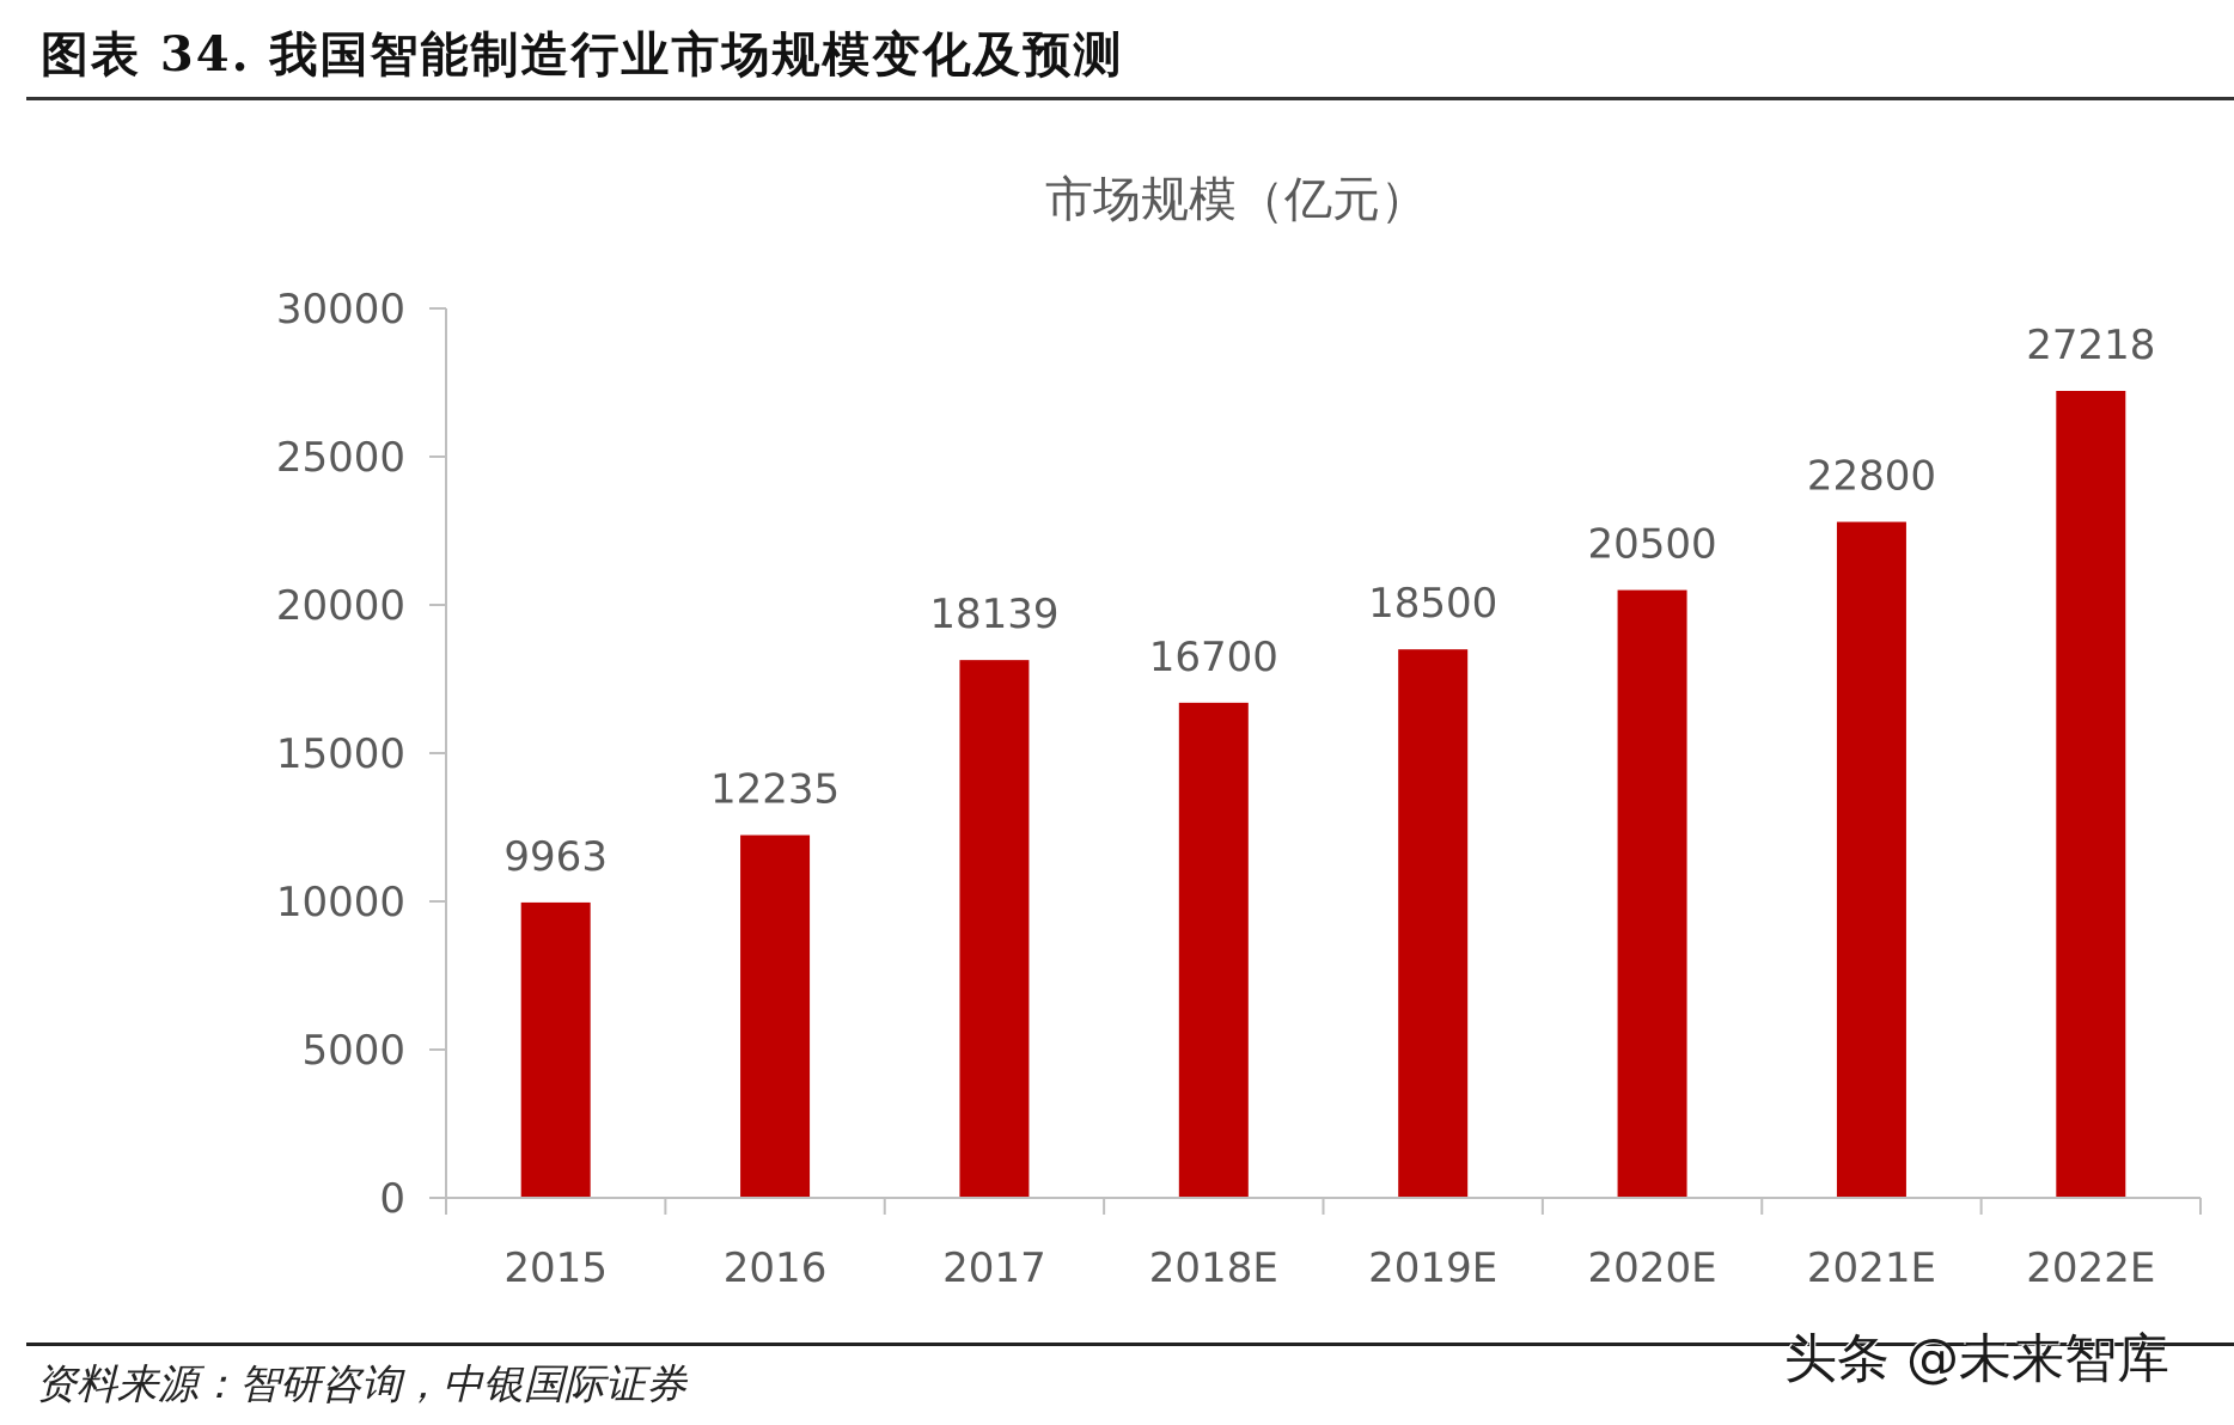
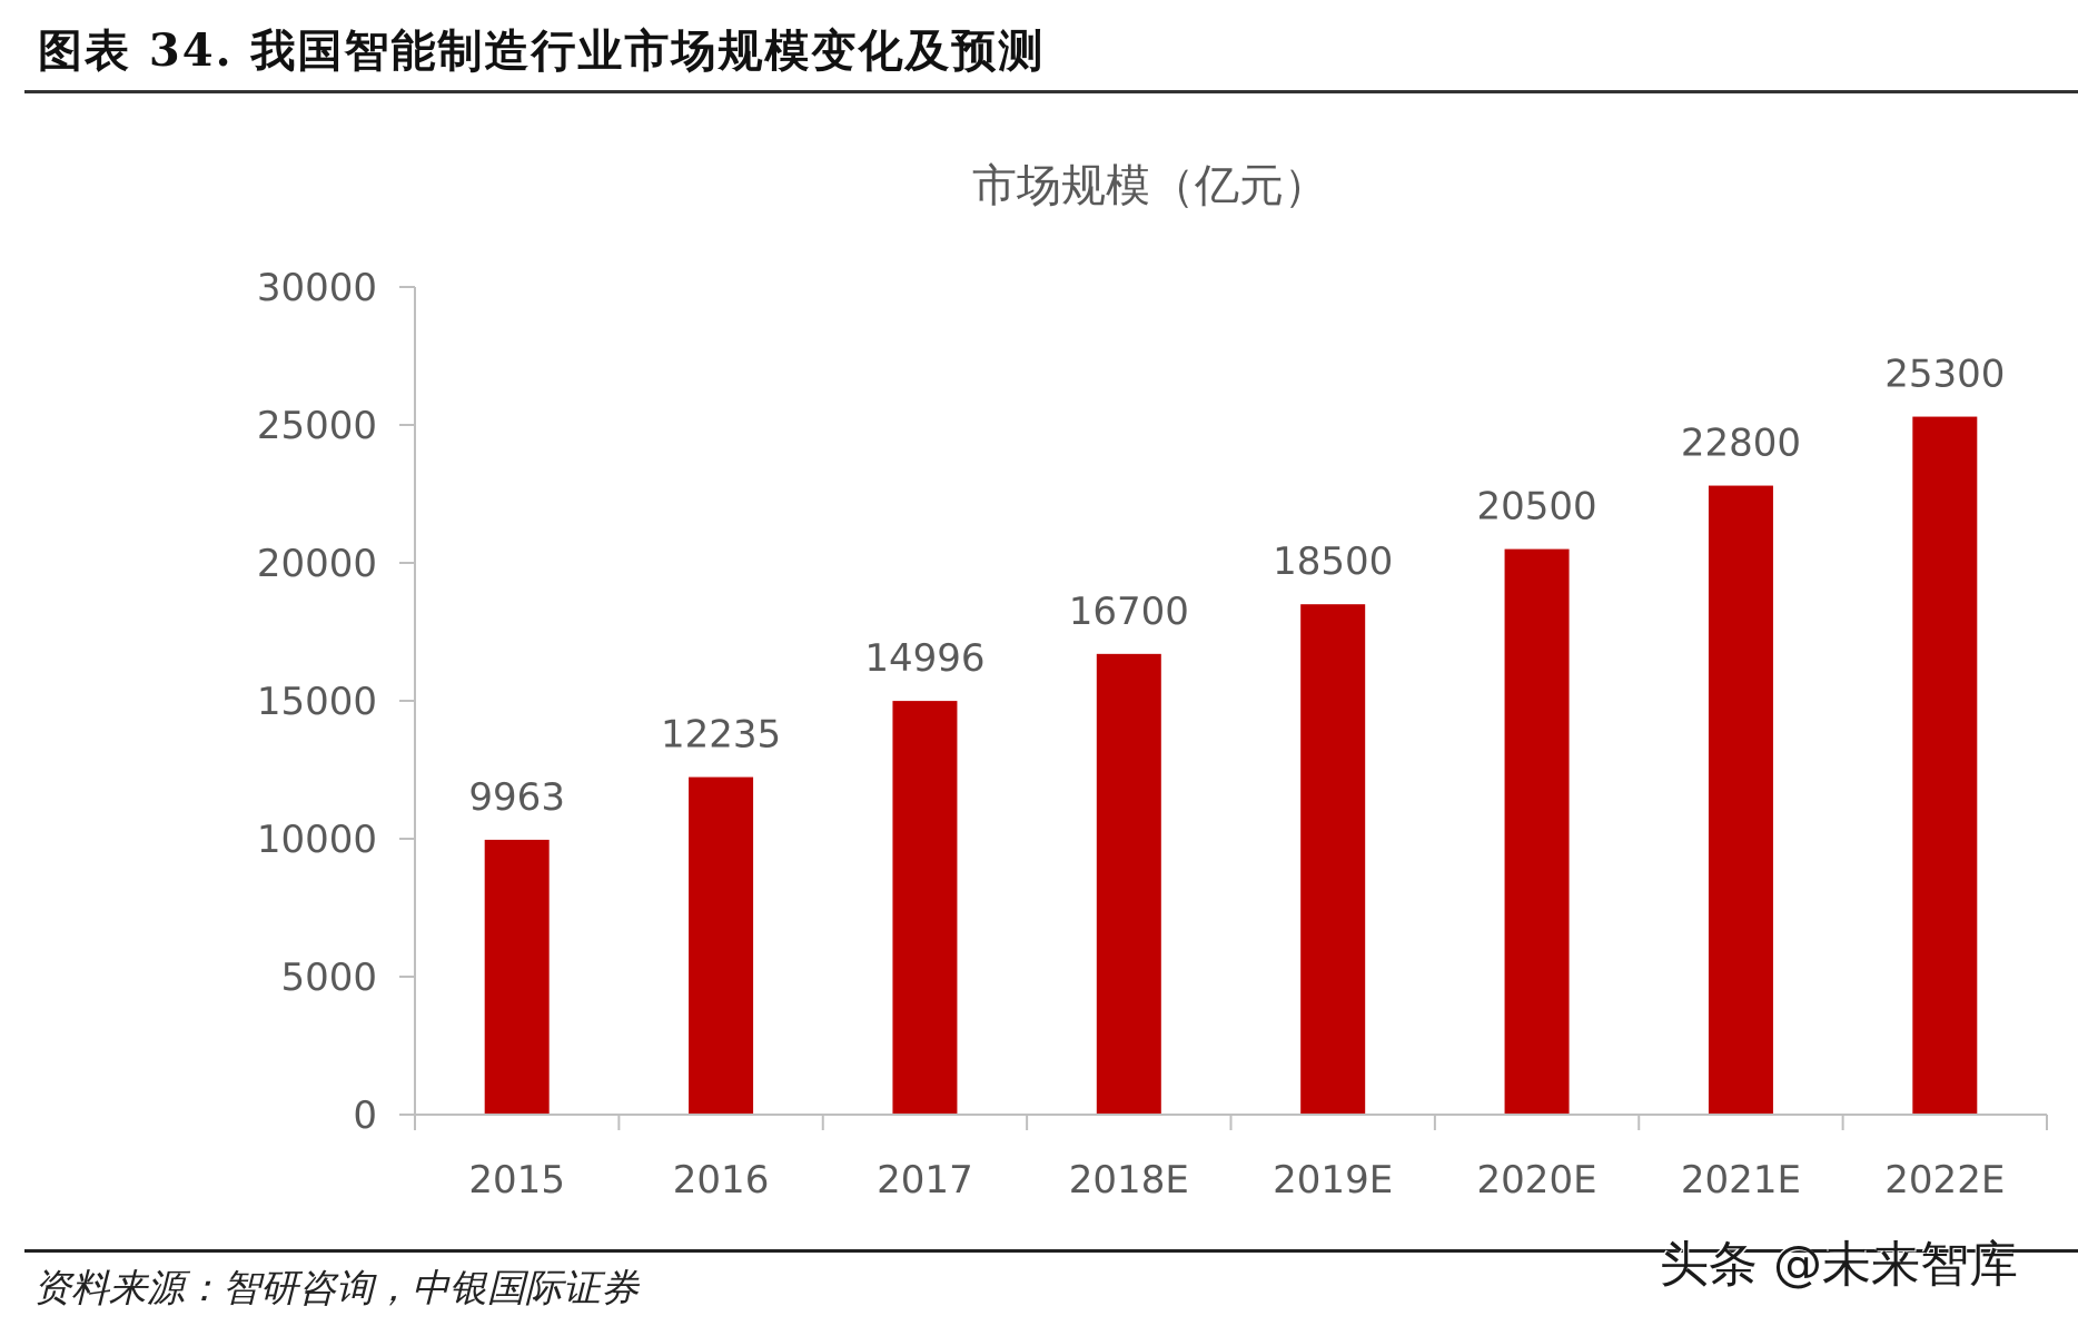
2017: 18139 -> 14996
2022E: 27218 -> 25300
